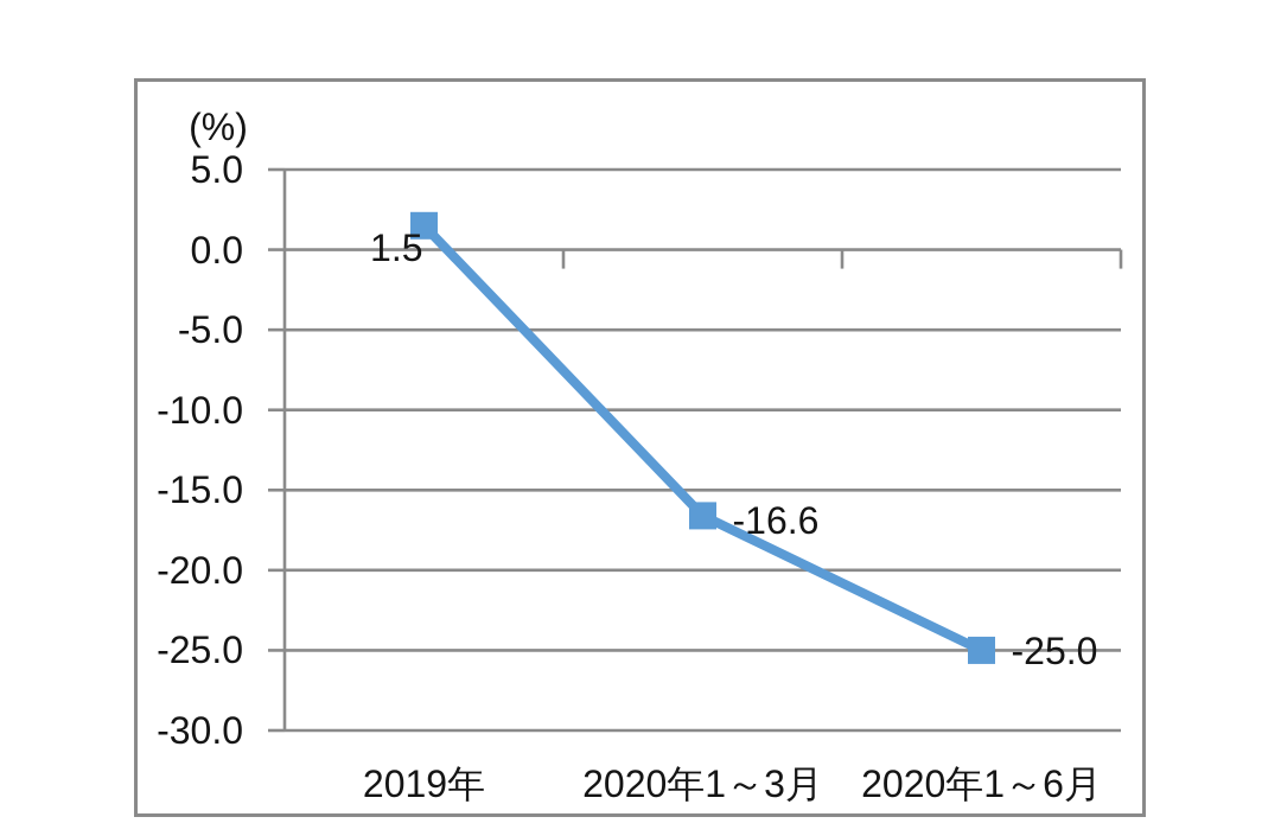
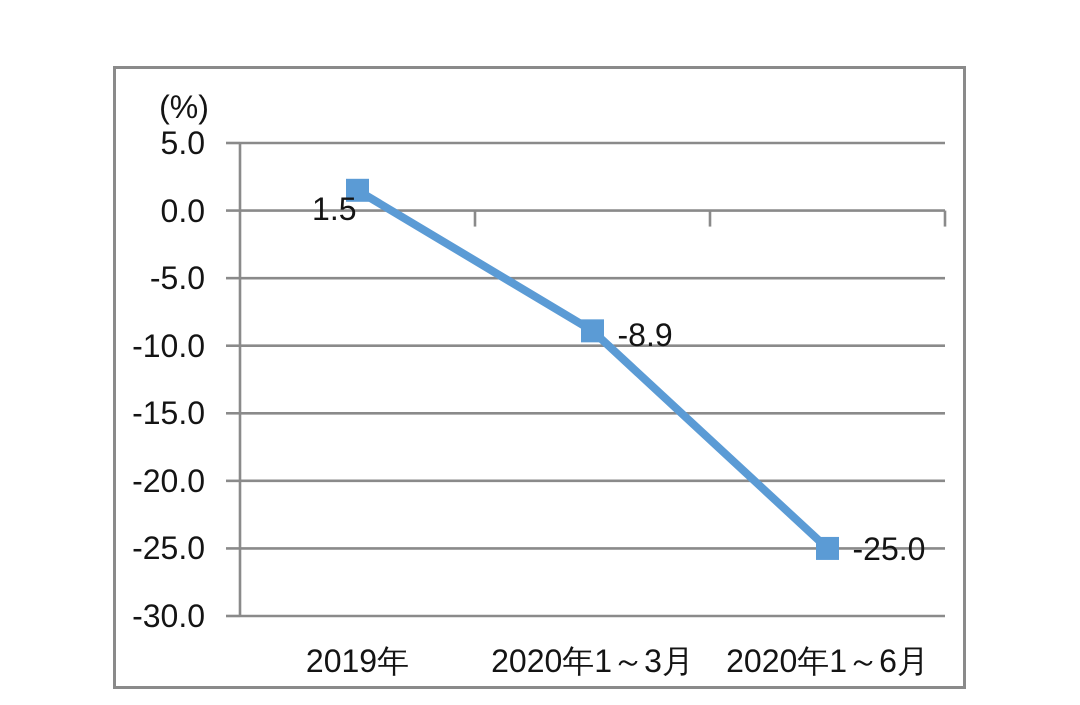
2020年1～3月: -16.6 -> -8.9
